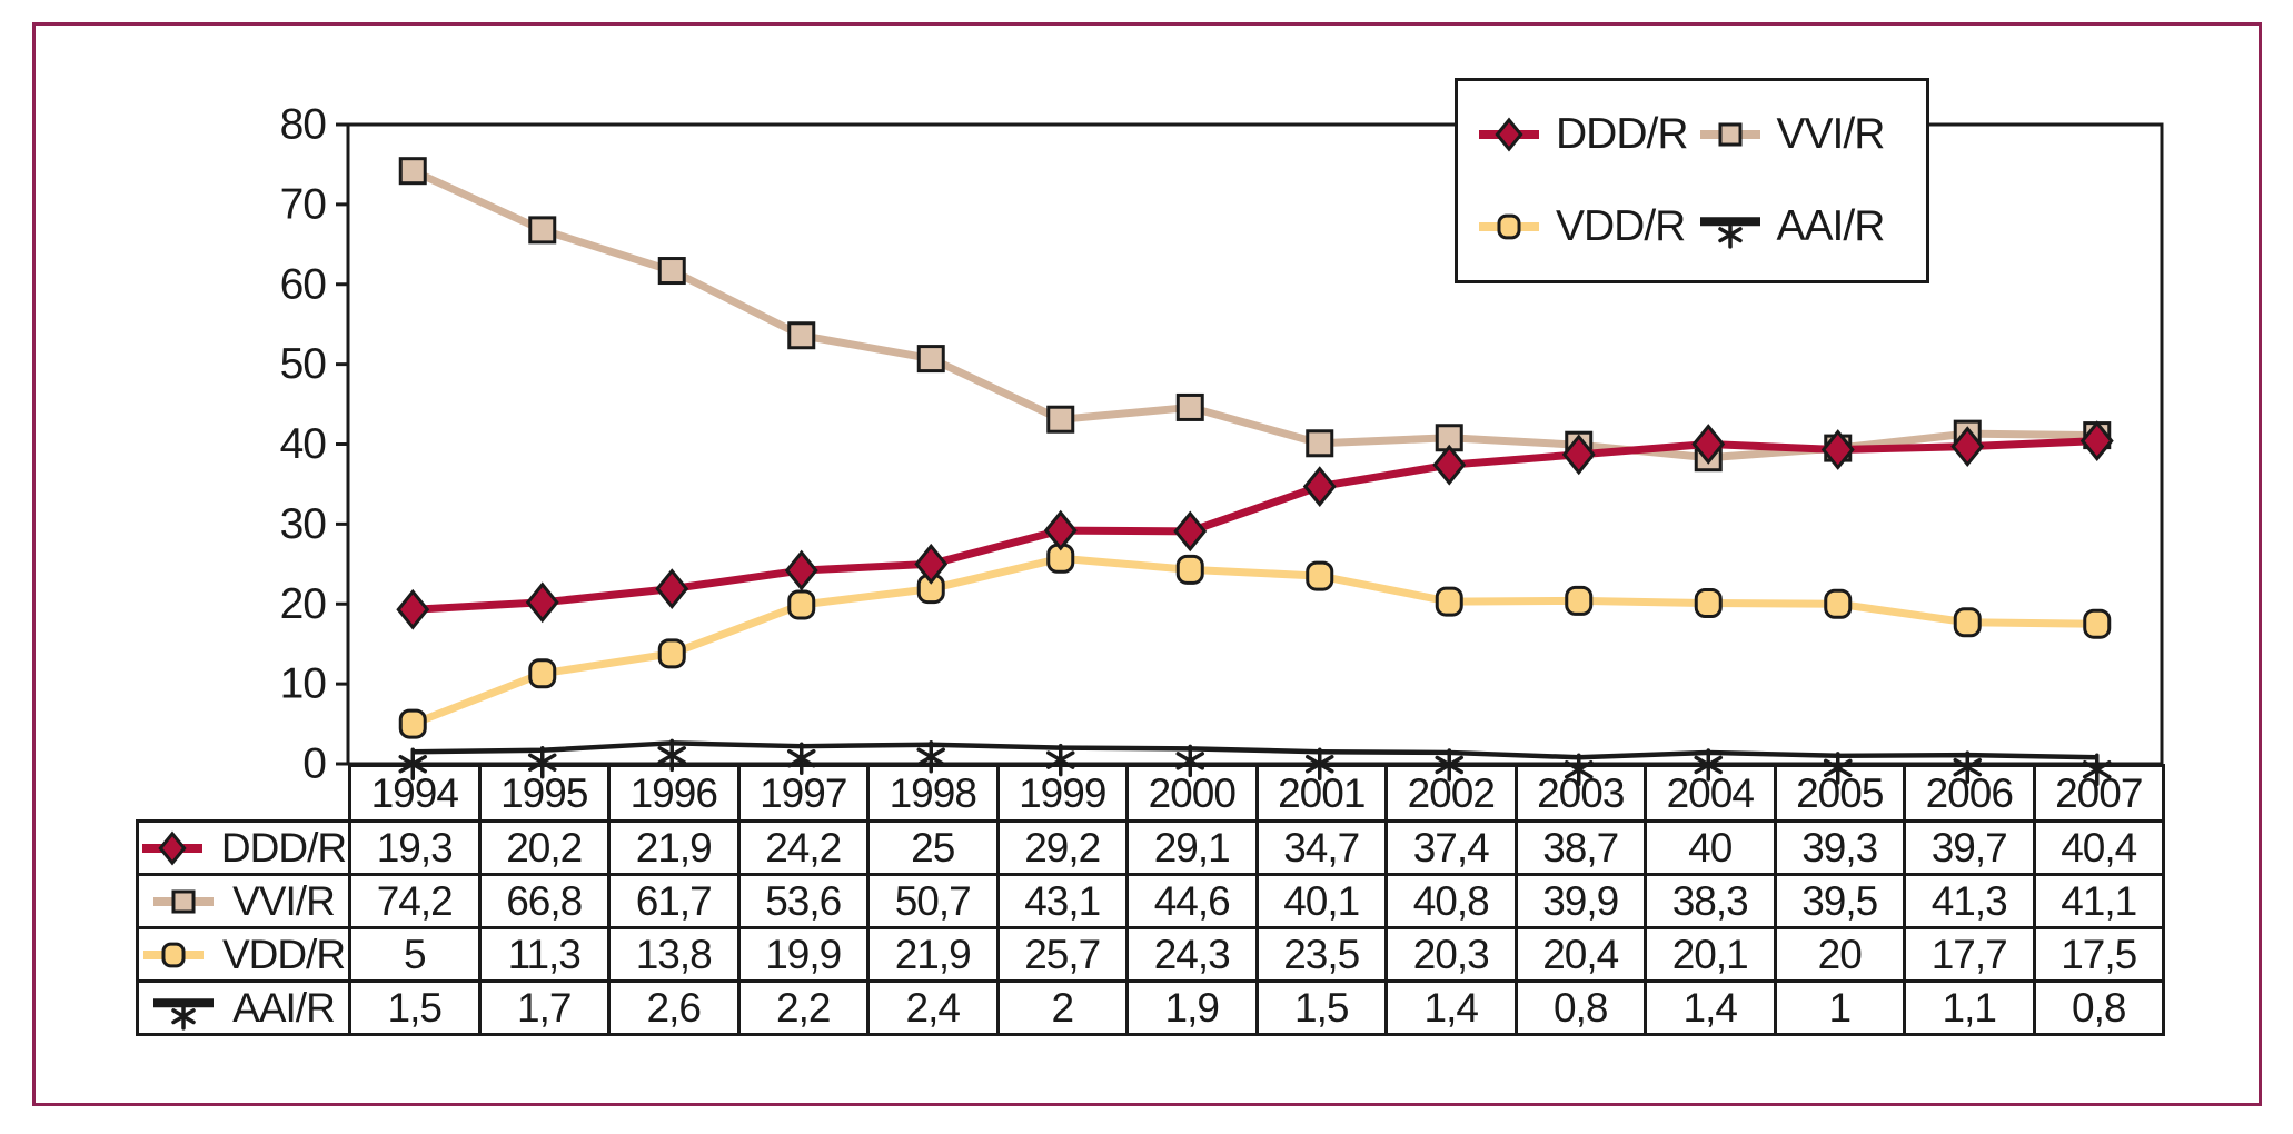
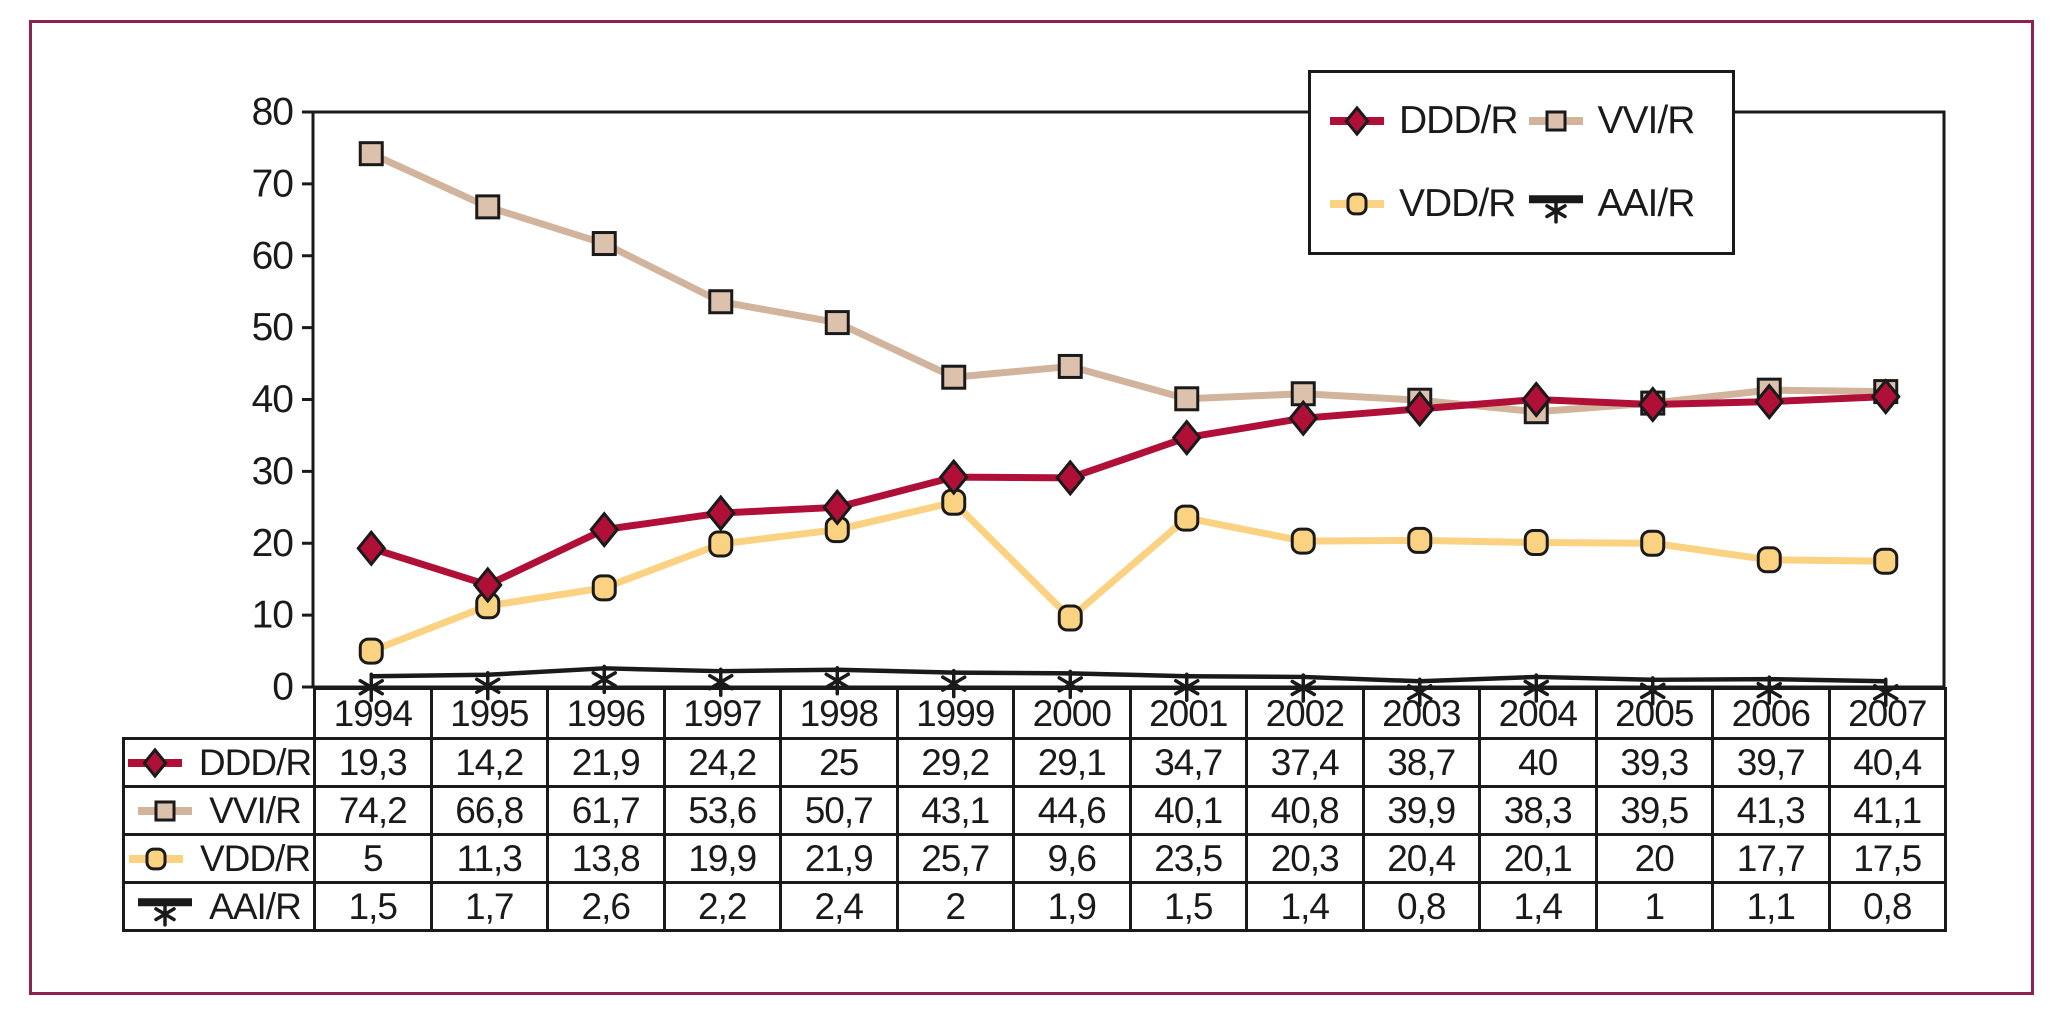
DDD/R/1995: 20,2 -> 14,2
VDD/R/2000: 24,3 -> 9,6
